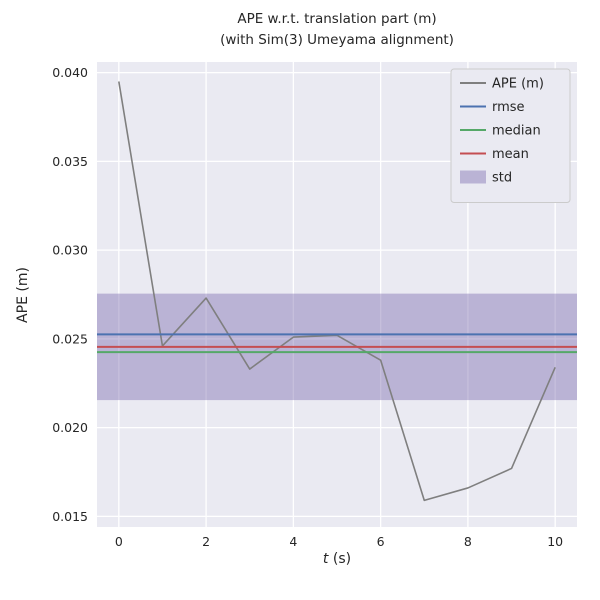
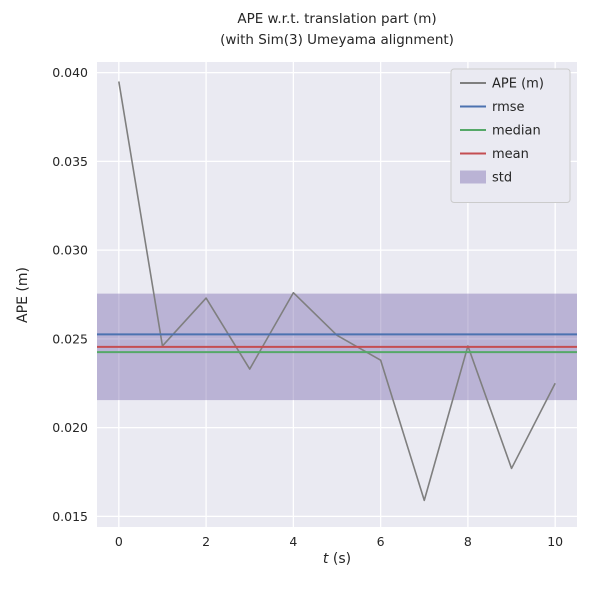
4: 0.0251 -> 0.0276
8: 0.0166 -> 0.0246
10: 0.0234 -> 0.0225
